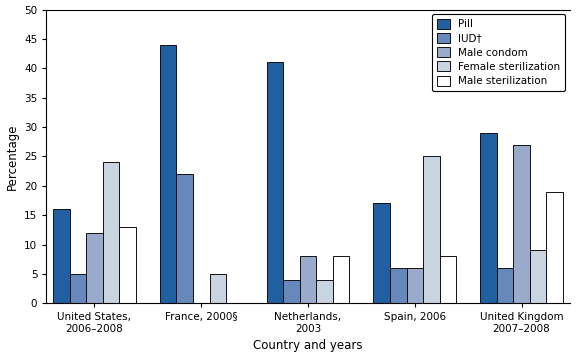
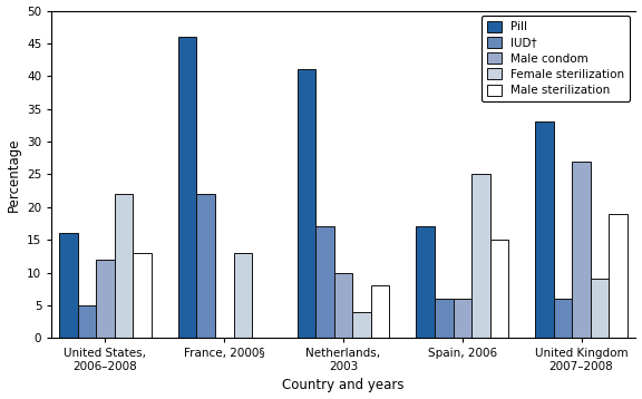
Female sterilization/United States, 2006–2008: 24 -> 22
Pill/France, 2000§: 44 -> 46
Female sterilization/France, 2000§: 5 -> 13
IUD†/Netherlands, 2003: 4 -> 17
Male condom/Netherlands, 2003: 8 -> 10
Male sterilization/Spain, 2006: 8 -> 15
Pill/United Kingdom 2007–2008: 29 -> 33
